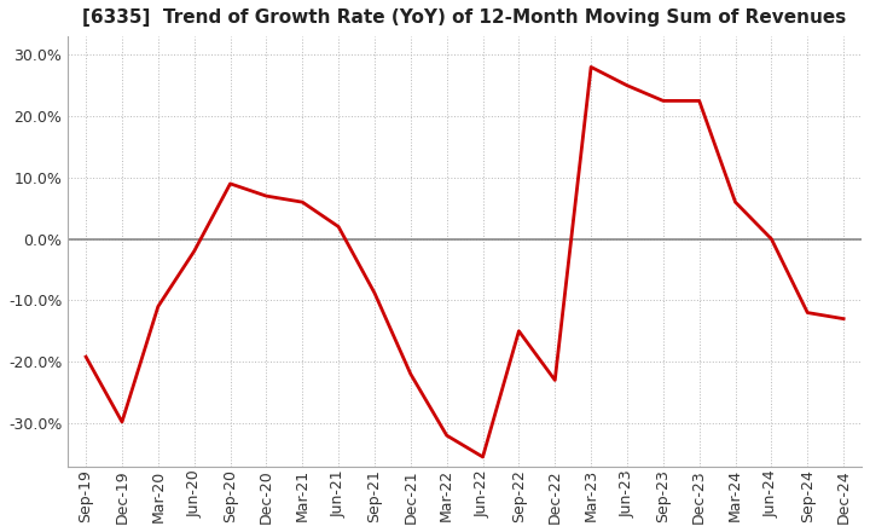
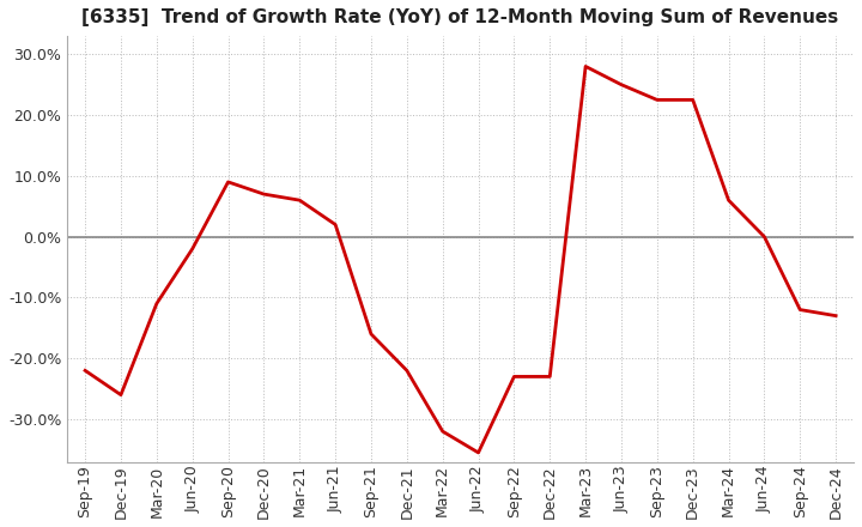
Sep-19: -19.2% -> -22.0%
Dec-19: -29.8% -> -26.0%
Sep-21: -8.8% -> -16.0%
Sep-22: -15.0% -> -23.0%
